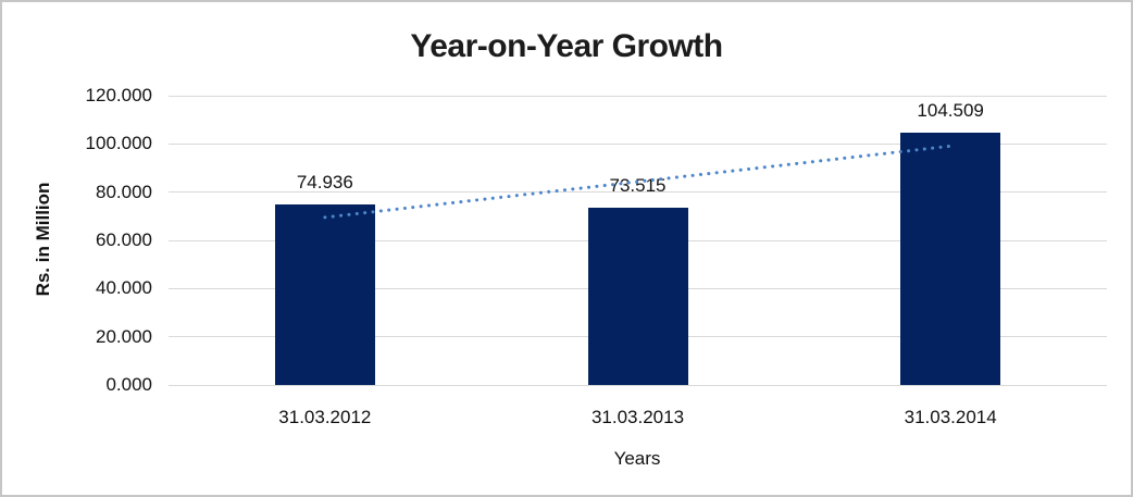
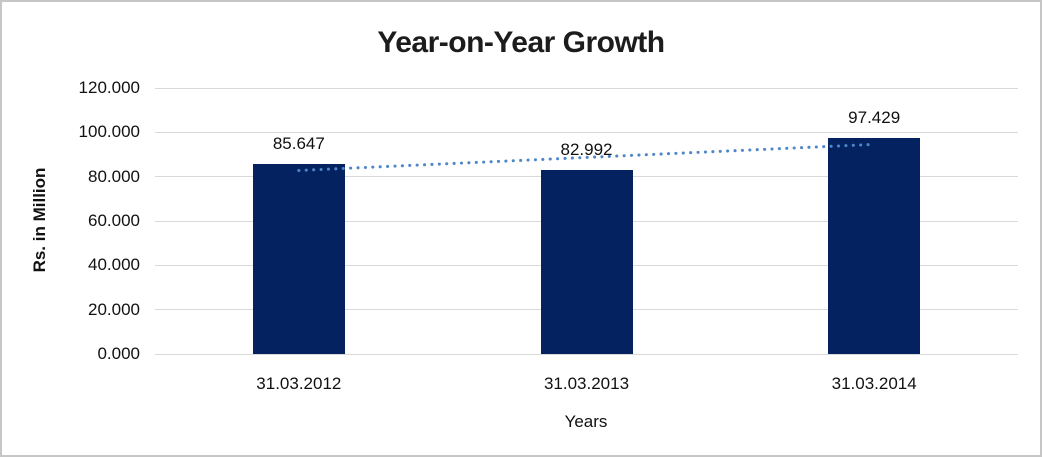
31.03.2012: 74.936 -> 85.647
31.03.2013: 73.515 -> 82.992
31.03.2014: 104.509 -> 97.429
